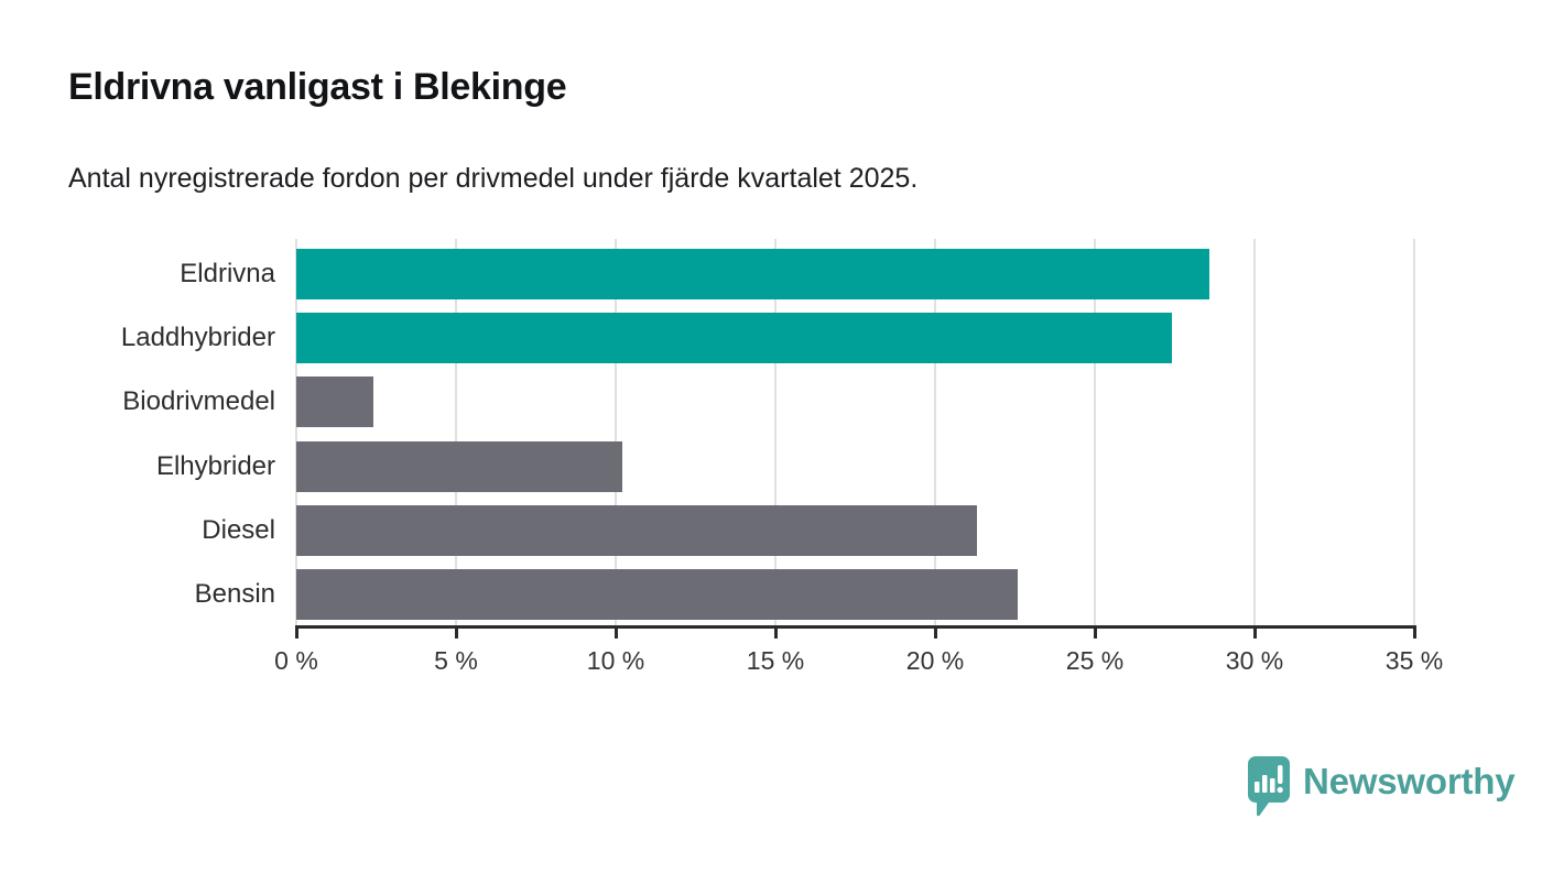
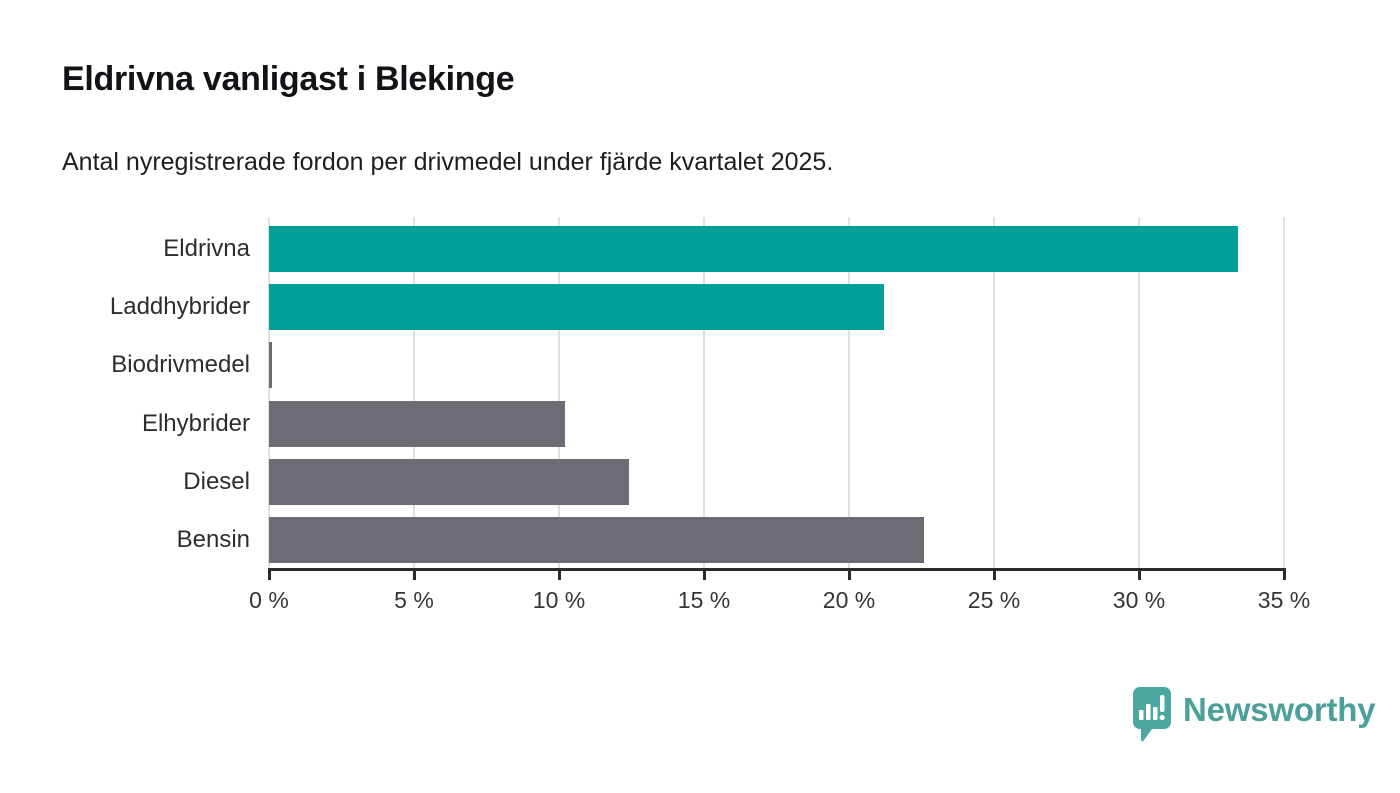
Eldrivna: 28.6% -> 33.4%
Laddhybrider: 27.4% -> 21.2%
Biodrivmedel: 2.4% -> 0.1%
Diesel: 21.3% -> 12.4%
